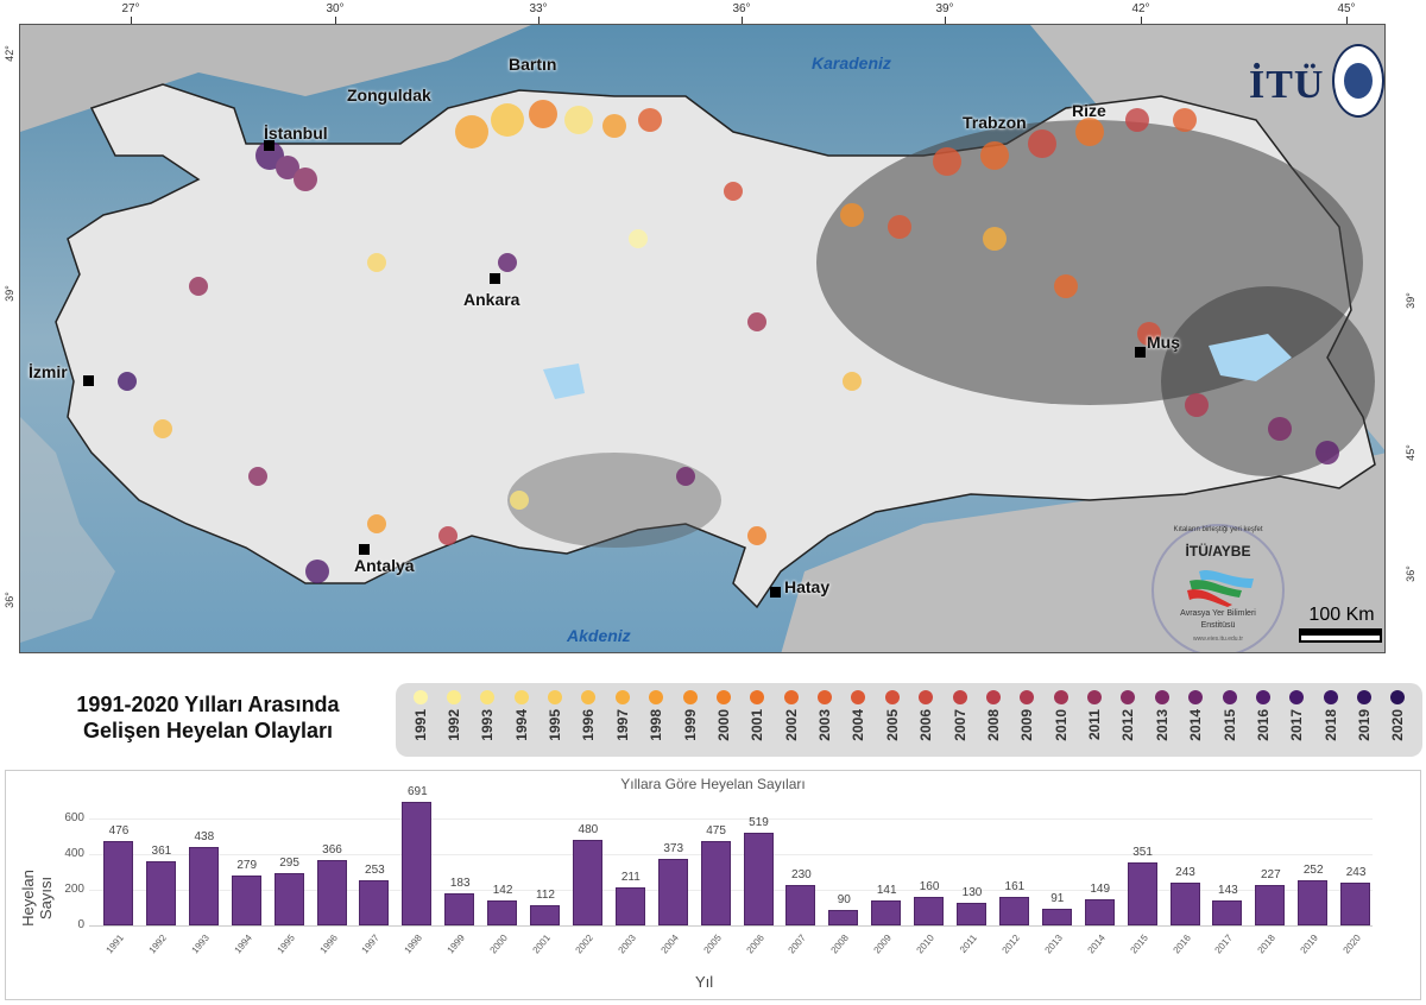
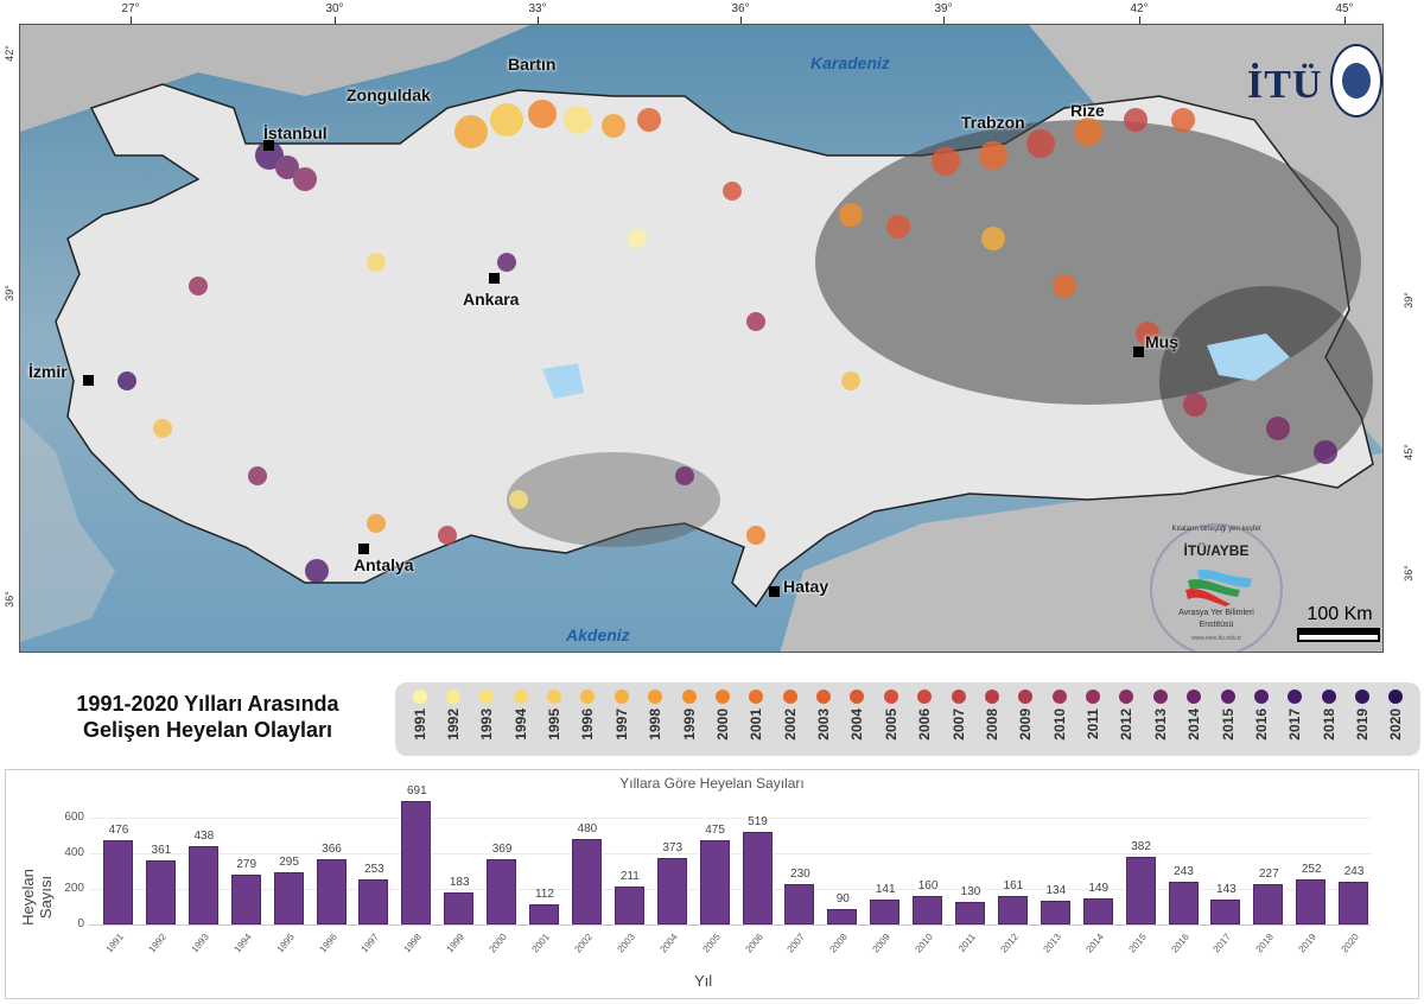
2000: 142 -> 369
2013: 91 -> 134
2015: 351 -> 382
